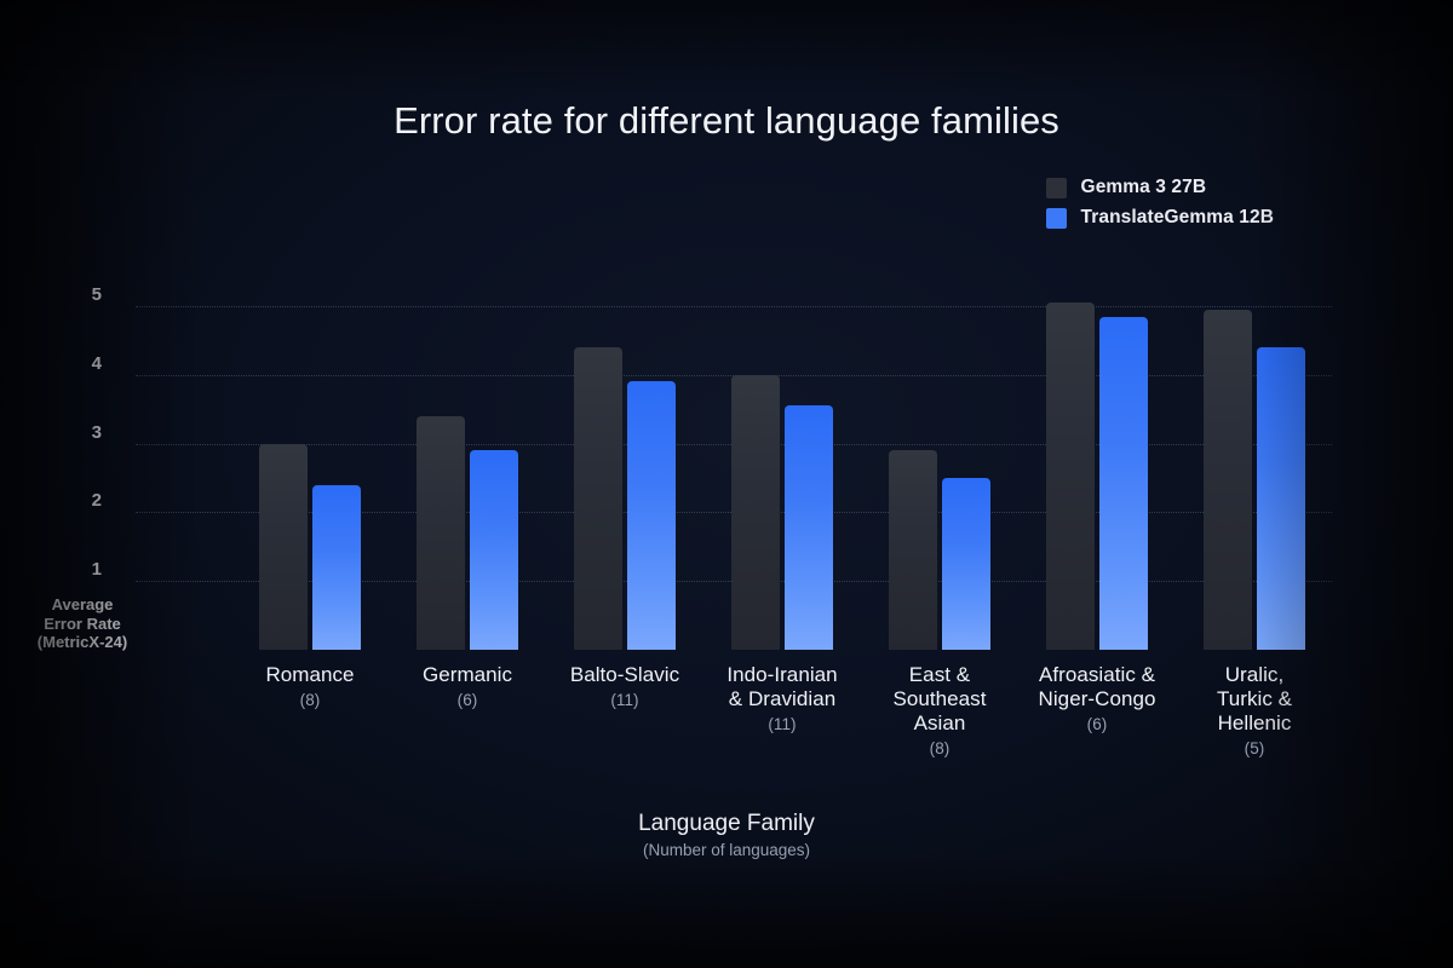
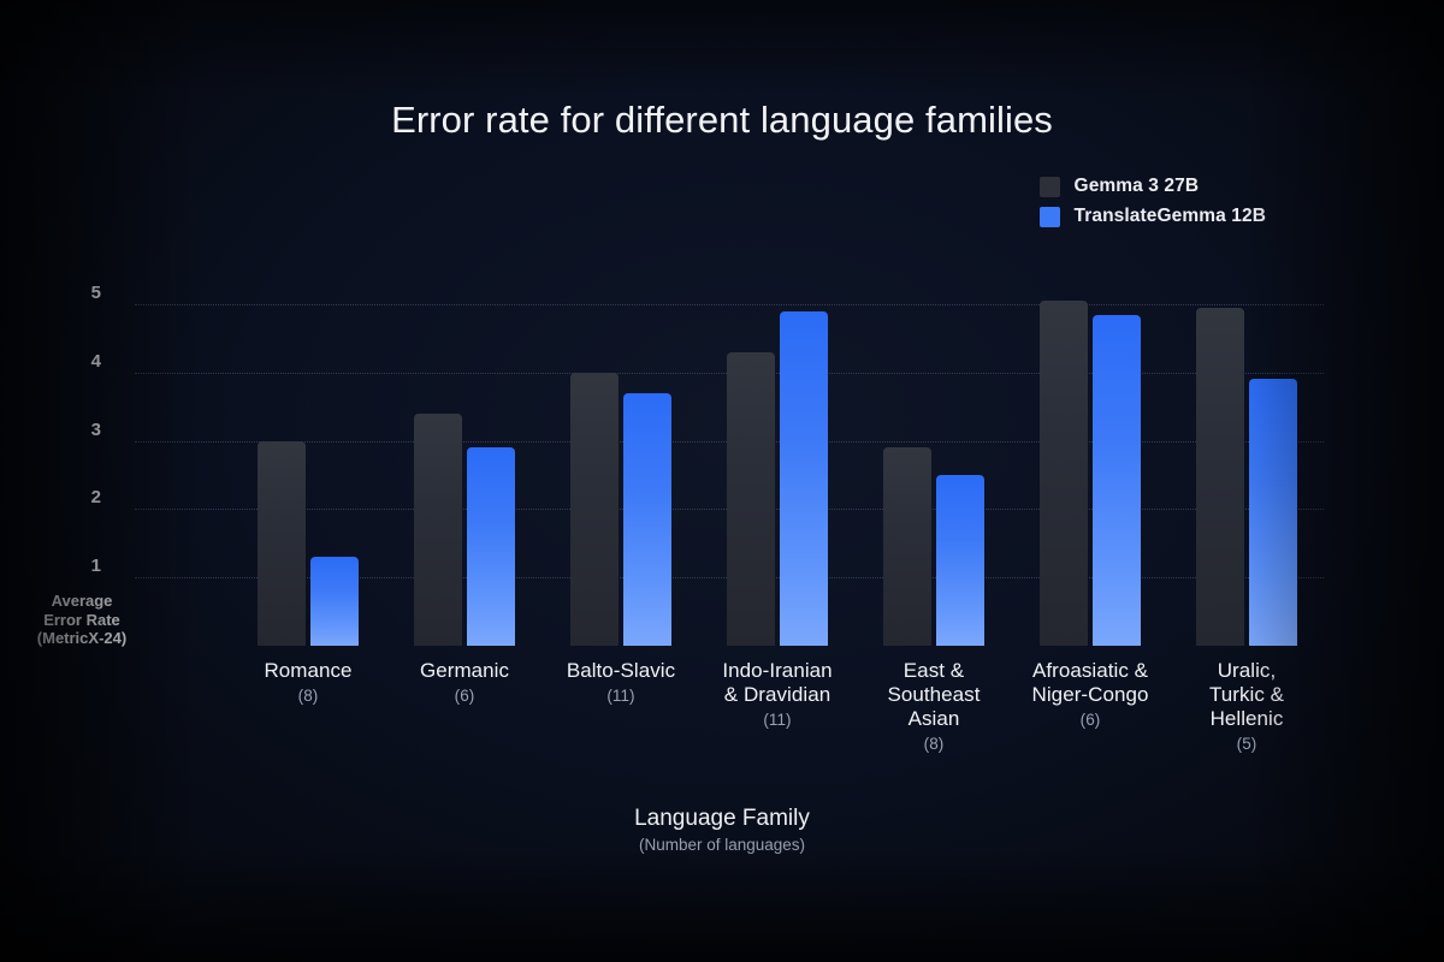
TranslateGemma 12B/Romance: 2.4 -> 1.3
Gemma 3 27B/Balto-Slavic: 4.4 -> 4.0
TranslateGemma 12B/Balto-Slavic: 3.9 -> 3.7
Gemma 3 27B/Indo-Iranian & Dravidian: 4.0 -> 4.3
TranslateGemma 12B/Indo-Iranian & Dravidian: 3.5 -> 4.9
TranslateGemma 12B/Uralic, Turkic & Hellenic: 4.4 -> 3.9
